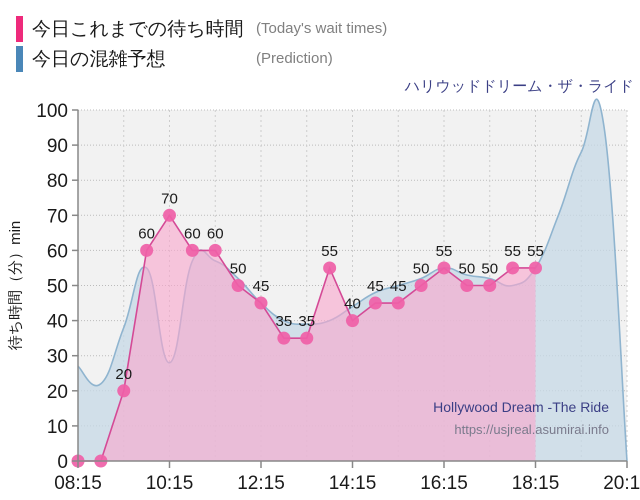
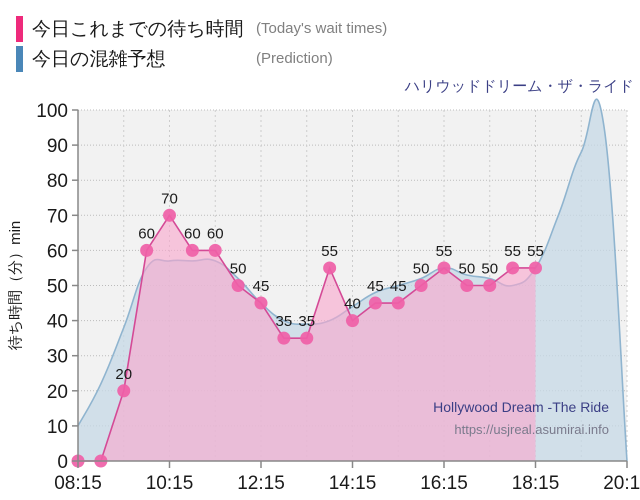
今日の混雑予想/08:15: 27 -> 10
今日の混雑予想/10:15: 28 -> 57
